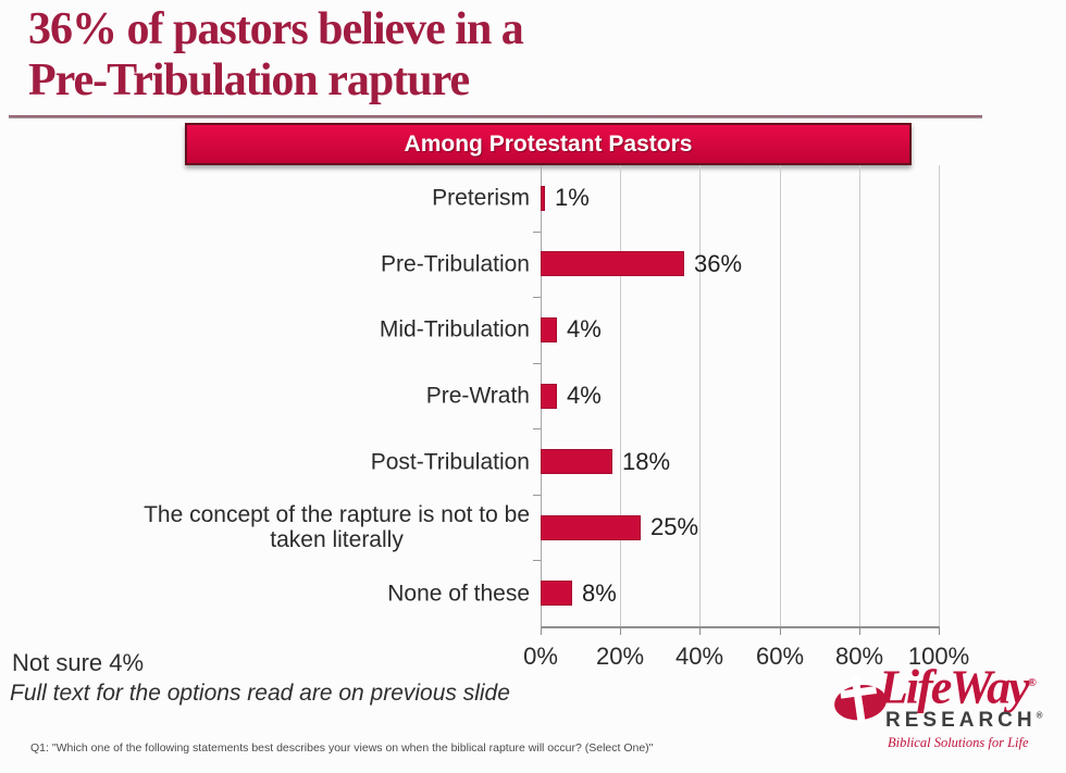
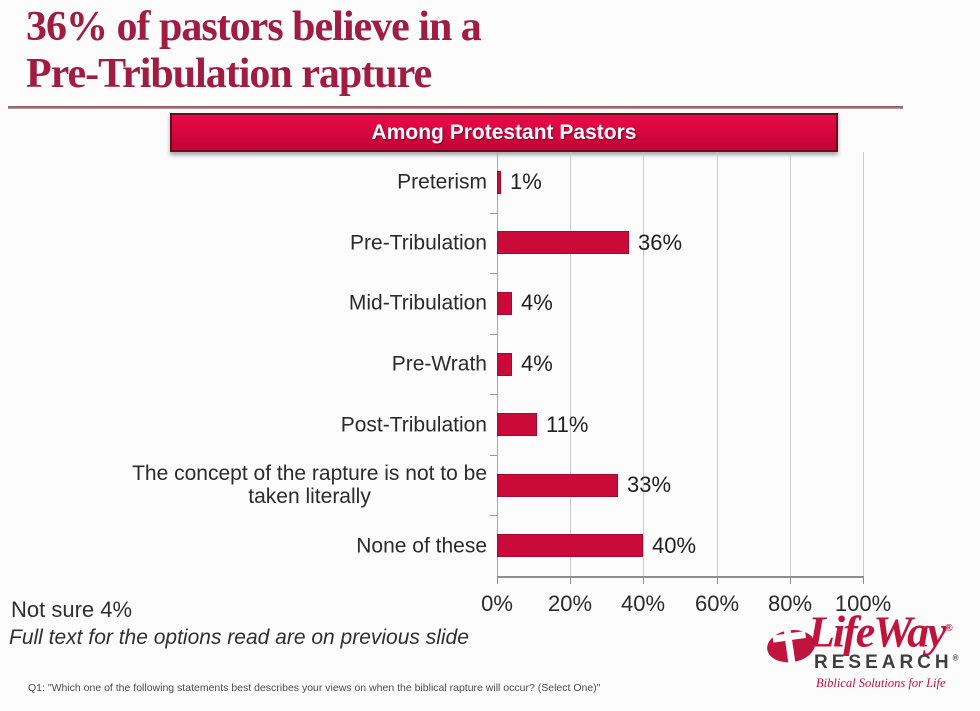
Post-Tribulation: 18% -> 11%
The concept of the rapture is not to be taken literally: 25% -> 33%
None of these: 8% -> 40%
